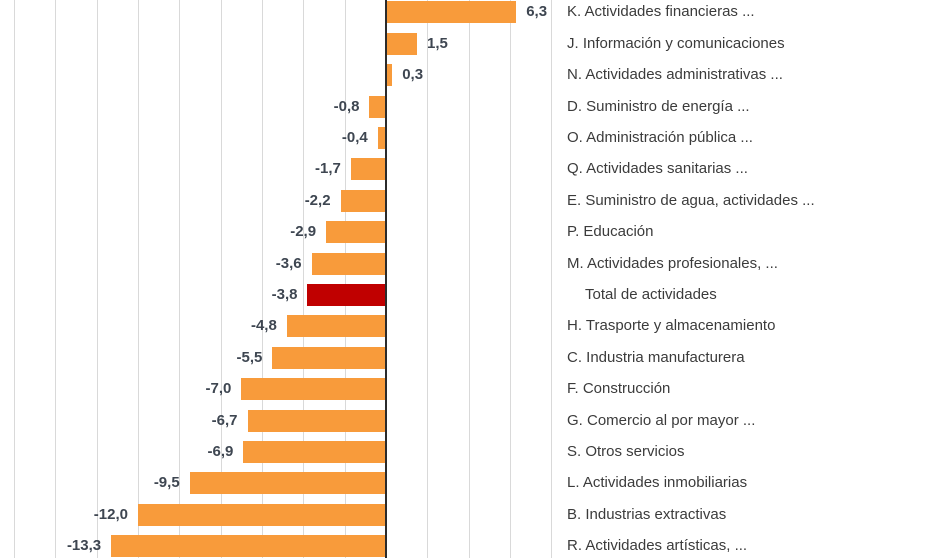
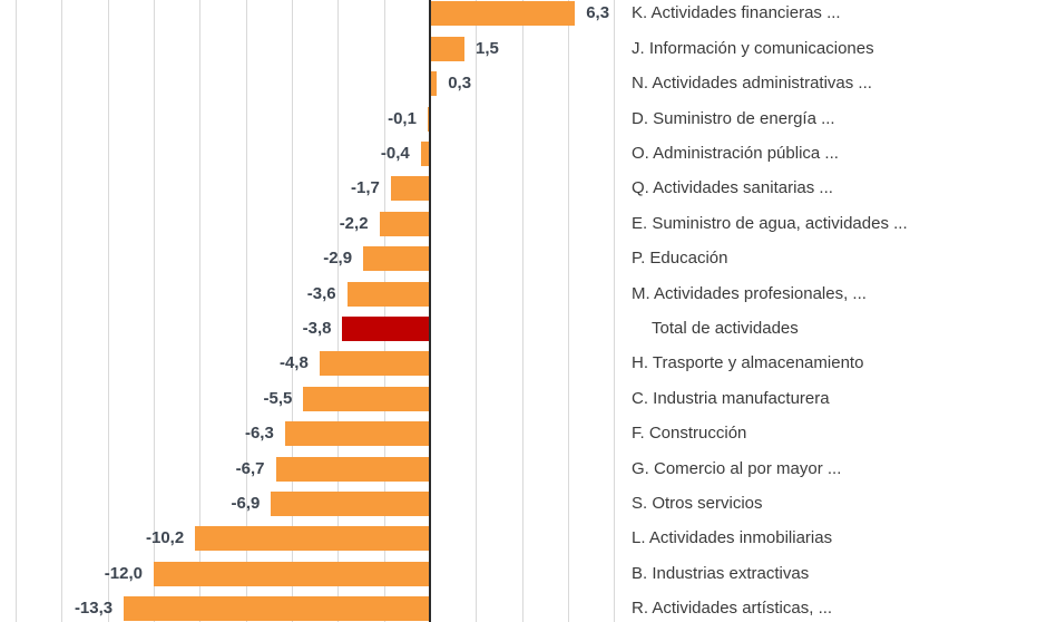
D. Suministro de energía ...: -0,8 -> -0,1
F. Construcción: -7,0 -> -6,3
L. Actividades inmobiliarias: -9,5 -> -10,2
